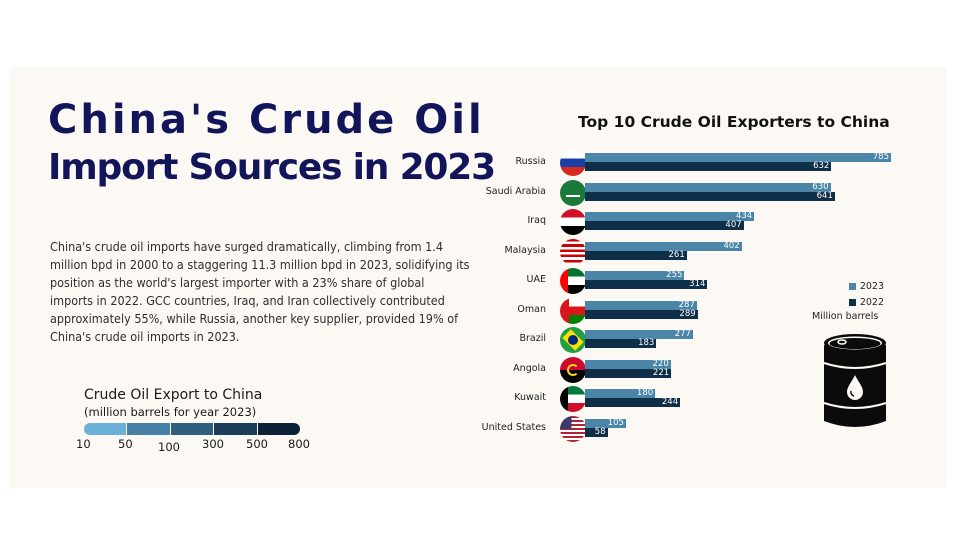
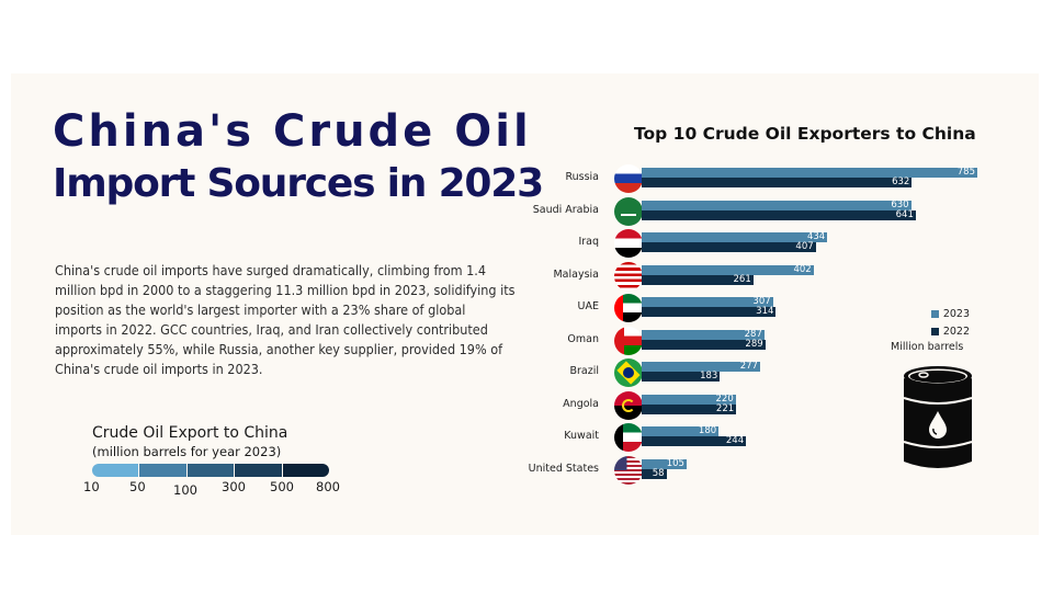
2023/UAE: 255 -> 307
